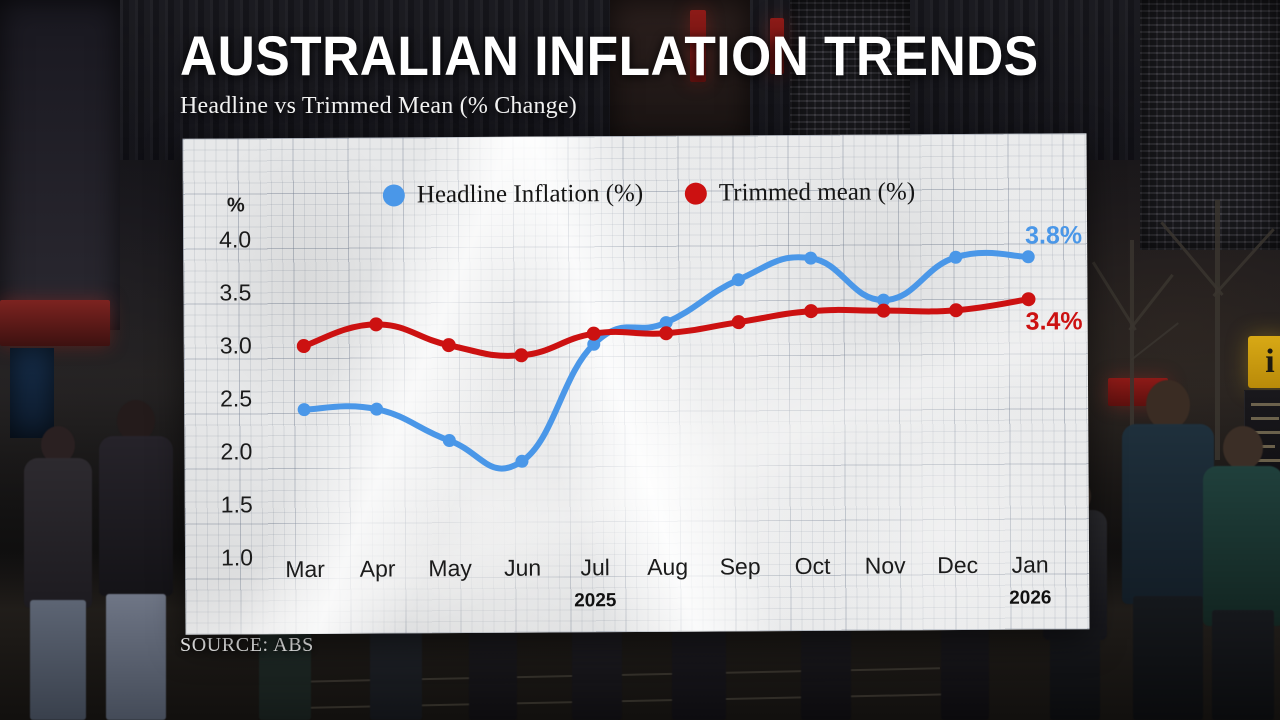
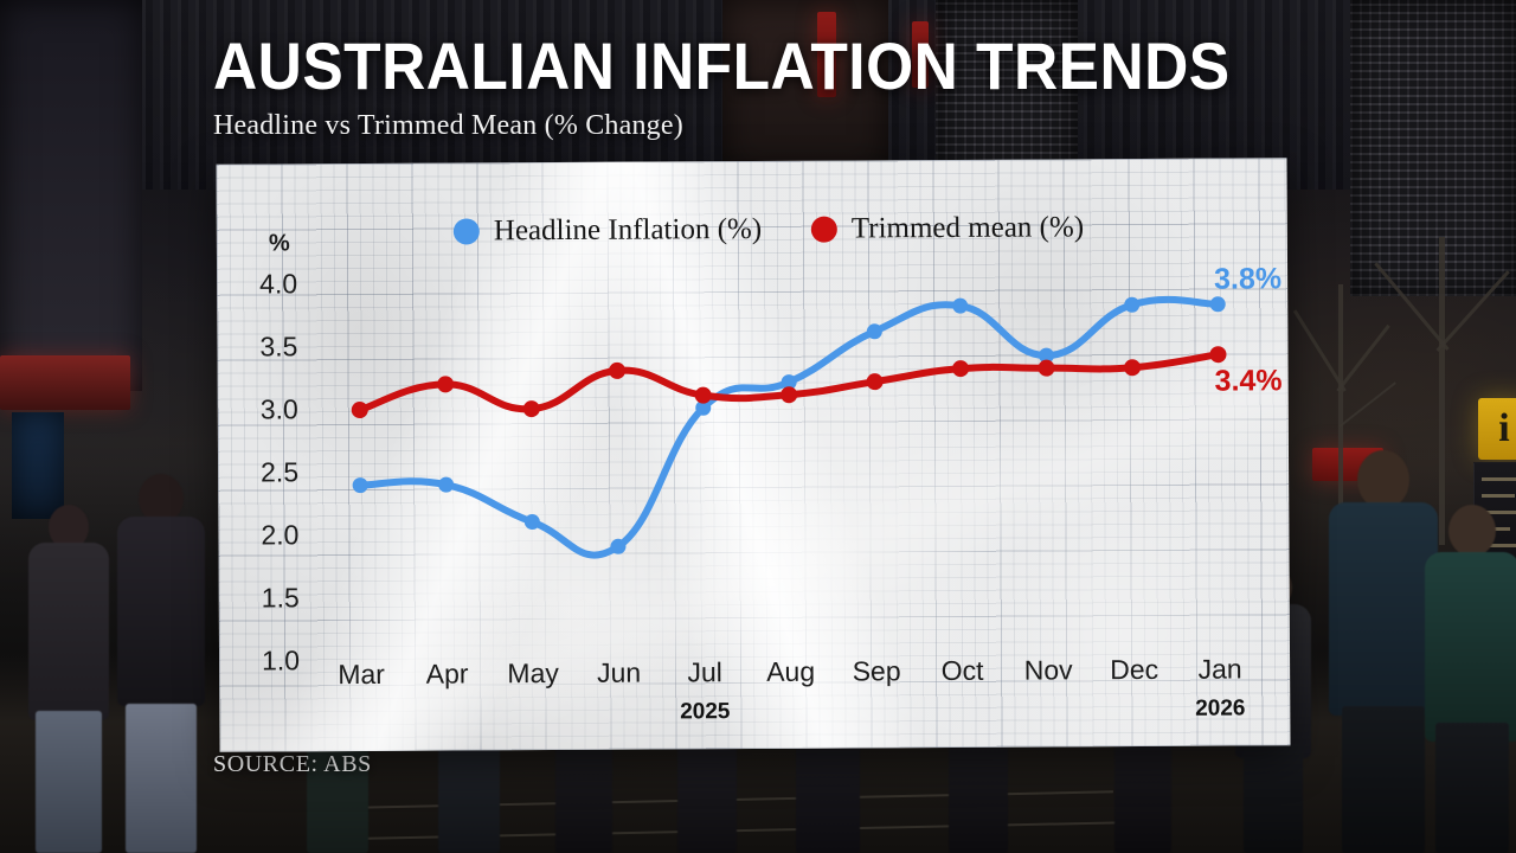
Trimmed mean (%)/Jun: 2.9 -> 3.3
